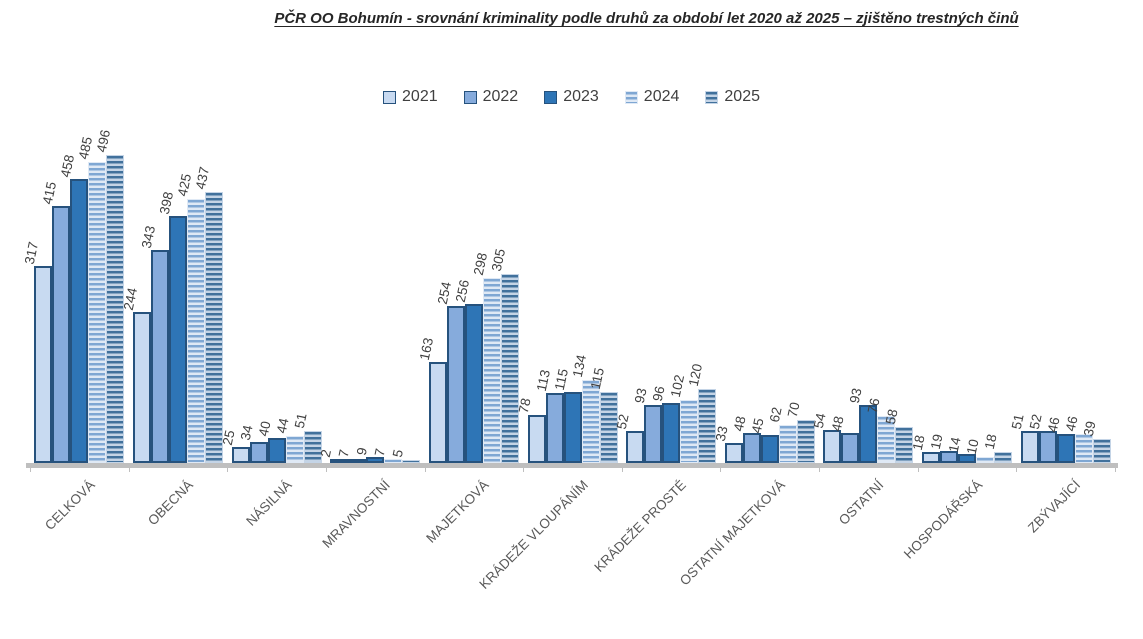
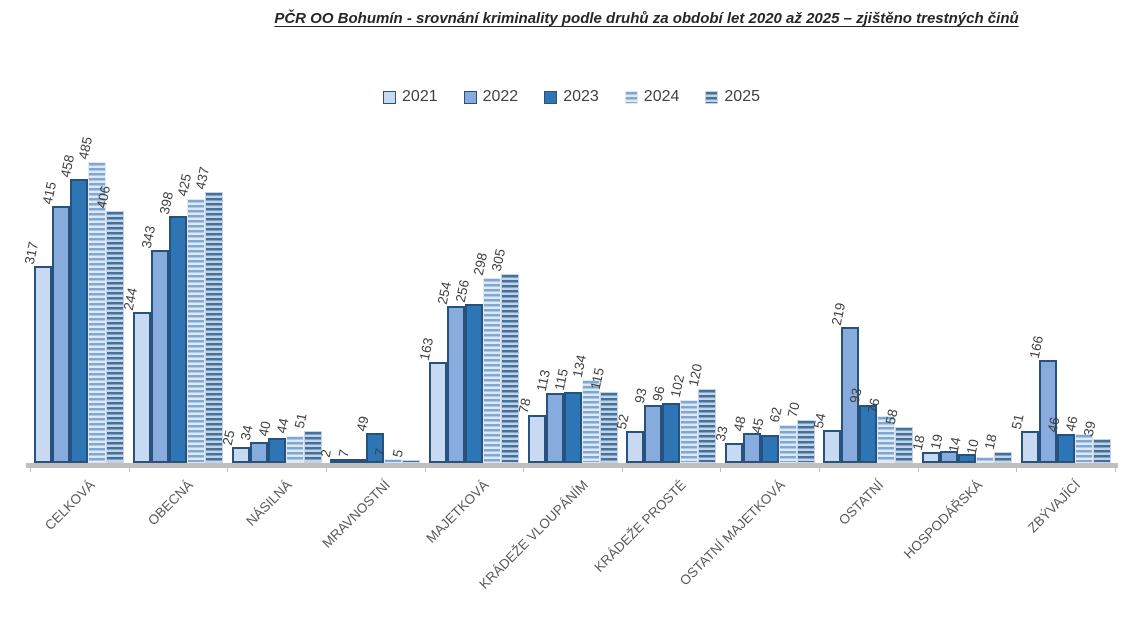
2025/CELKOVÁ: 496 -> 406
2023/MRAVNOSTNÍ: 9 -> 49
2022/OSTATNÍ: 48 -> 219
2022/ZBÝVAJÍCÍ: 52 -> 166
